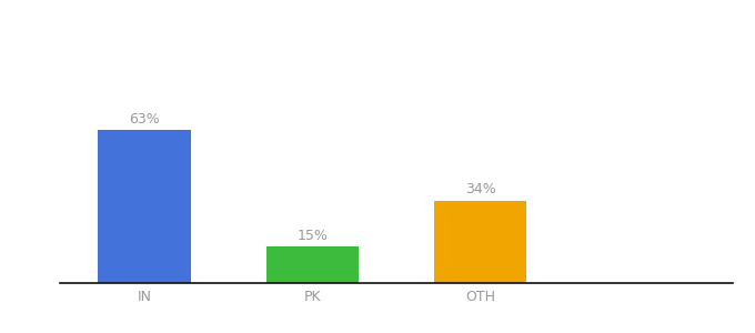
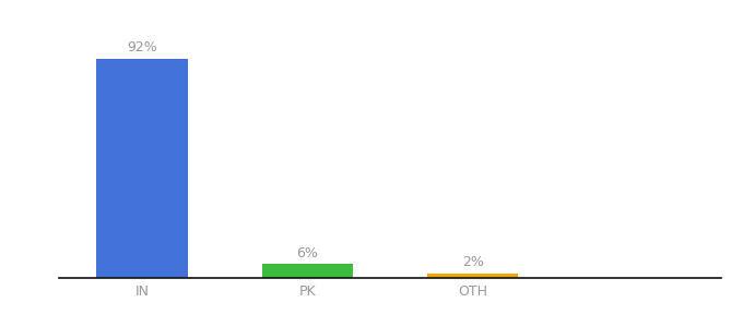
IN: 63% -> 92%
PK: 15% -> 6%
OTH: 34% -> 2%
